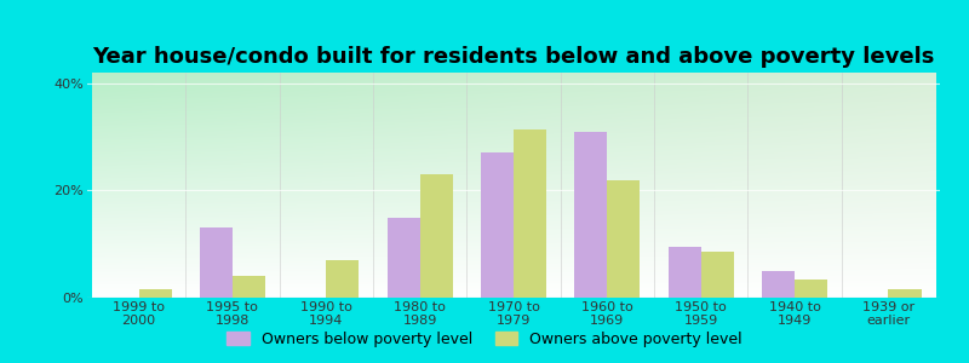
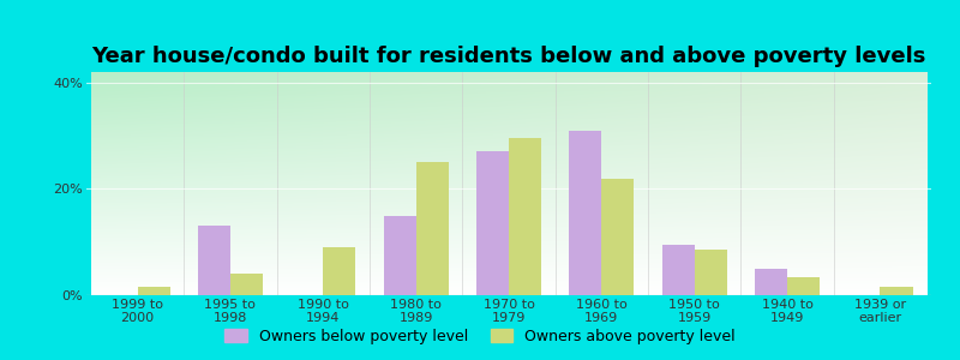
Owners above poverty level/1990 to 1994: 7.0% -> 9.0%
Owners above poverty level/1980 to 1989: 23.0% -> 25.0%
Owners above poverty level/1970 to 1979: 31.5% -> 29.5%
